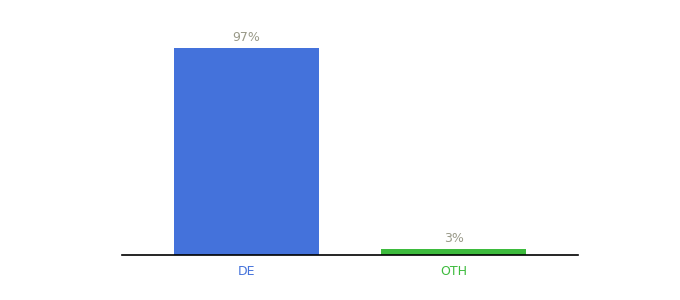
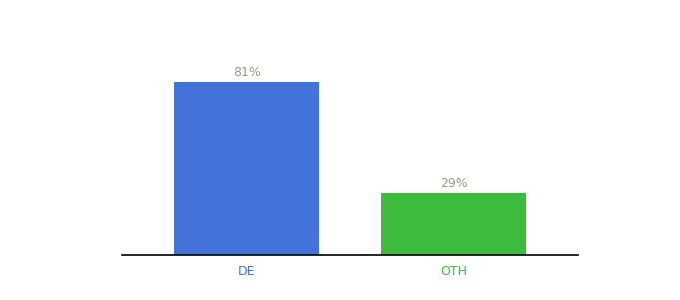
DE: 97% -> 81%
OTH: 3% -> 29%
